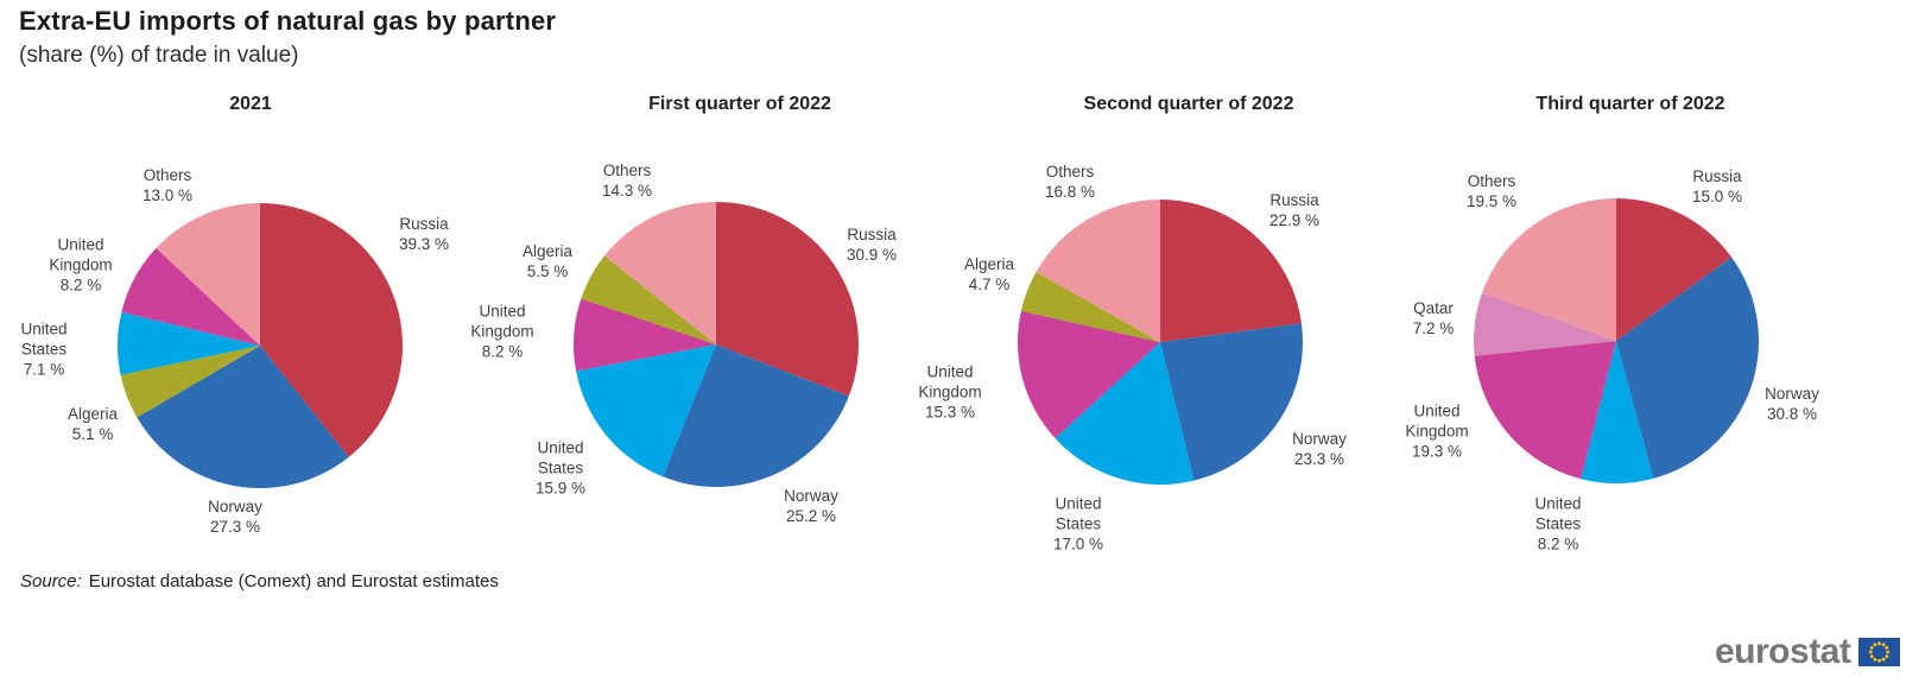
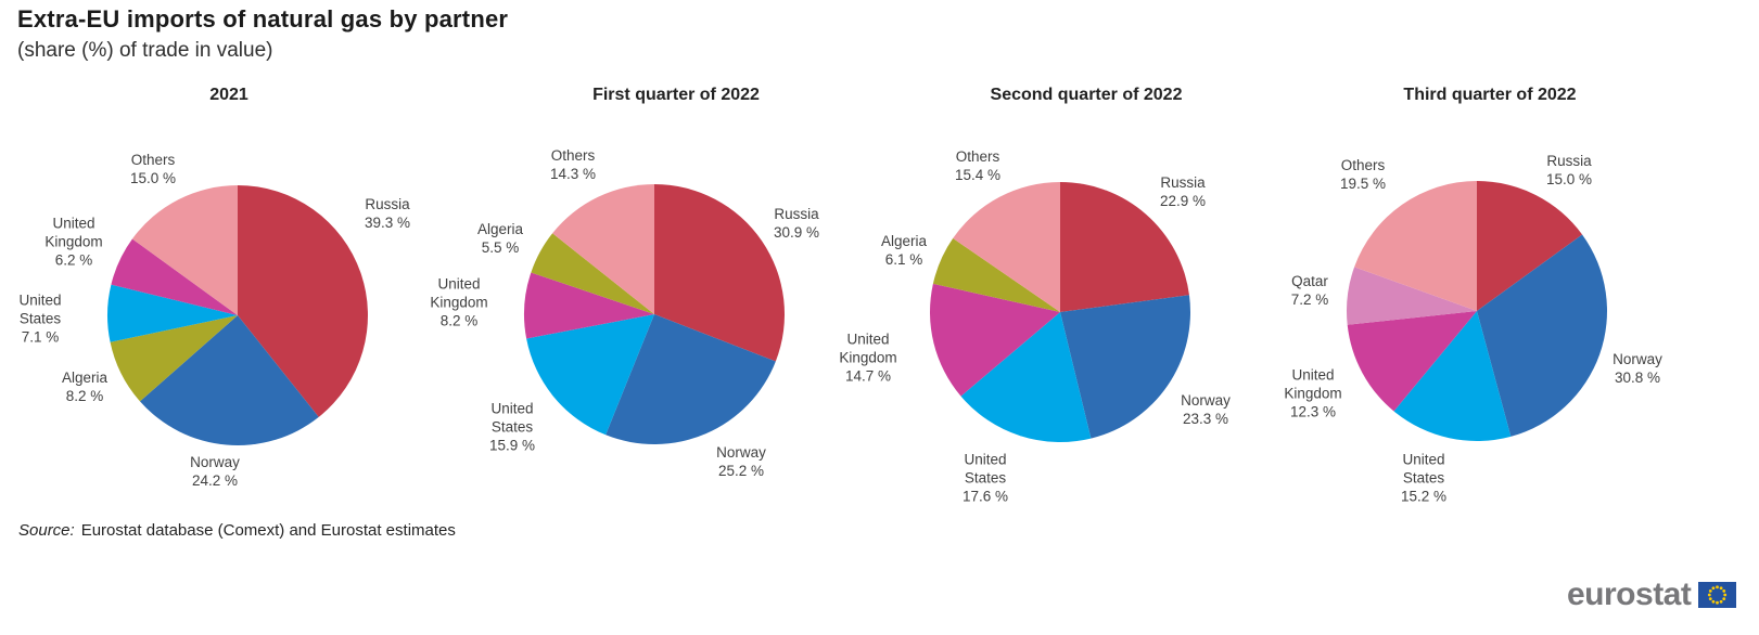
2021/Norway: 27.3 -> 24.2
2021/Algeria: 5.1 -> 8.2
2021/United Kingdom: 8.2 -> 6.2
2021/Others: 13.0 -> 15.0
Second quarter of 2022/United States: 17.0 -> 17.6
Second quarter of 2022/United Kingdom: 15.3 -> 14.7
Second quarter of 2022/Algeria: 4.7 -> 6.1
Second quarter of 2022/Others: 16.8 -> 15.4
Third quarter of 2022/United States: 8.2 -> 15.2
Third quarter of 2022/United Kingdom: 19.3 -> 12.3
